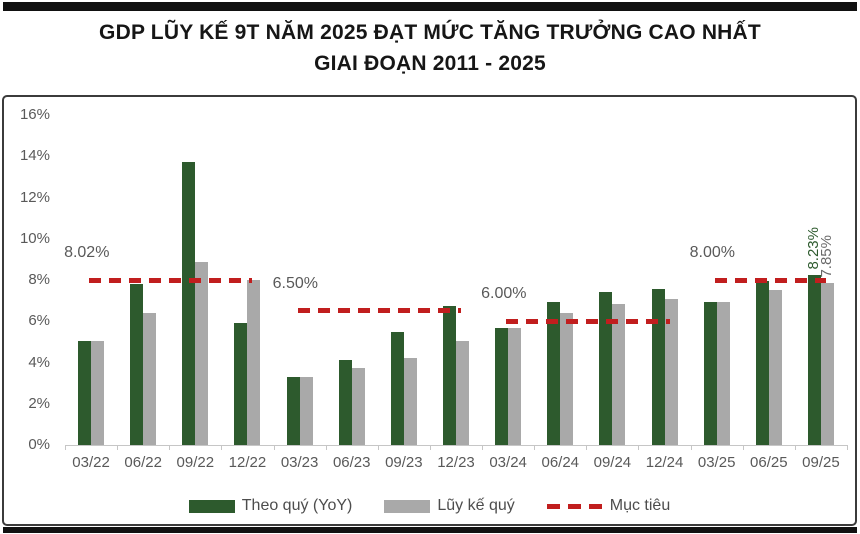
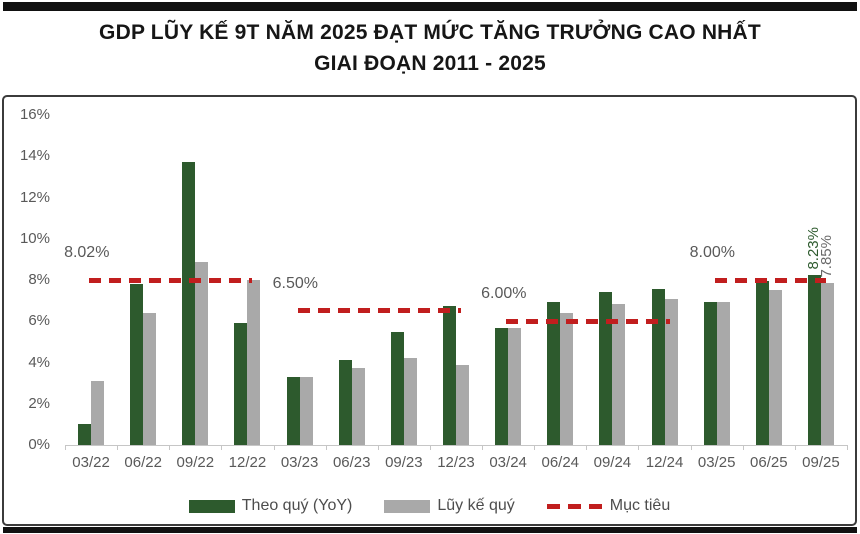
Theo quý (YoY)/03/22: 5.0% -> 1.0%
Lũy kế quý/03/22: 5.0% -> 3.1%
Lũy kế quý/12/23: 5.0% -> 3.9%
